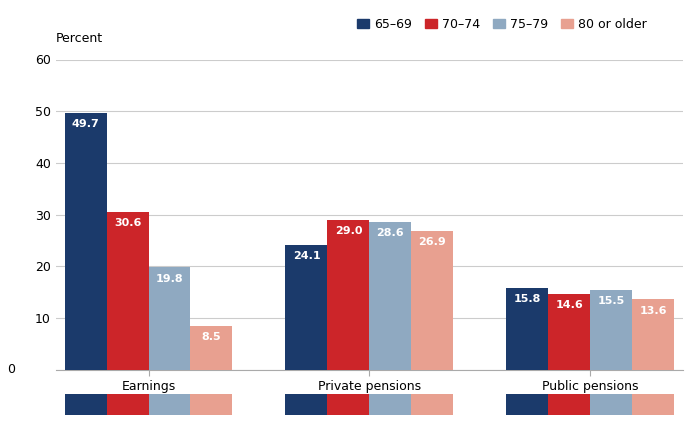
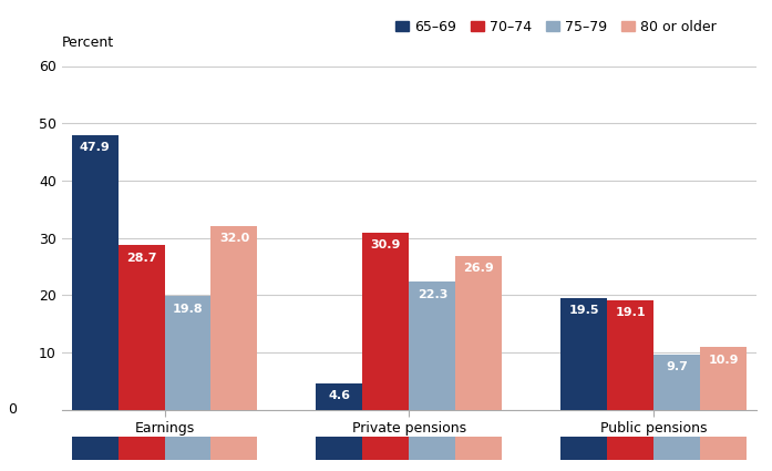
65–69/Earnings: 49.7 -> 47.9
70–74/Earnings: 30.6 -> 28.7
80 or older/Earnings: 8.5 -> 32.0
65–69/Private pensions: 24.1 -> 4.6
70–74/Private pensions: 29.0 -> 30.9
75–79/Private pensions: 28.6 -> 22.3
65–69/Public pensions: 15.8 -> 19.5
70–74/Public pensions: 14.6 -> 19.1
75–79/Public pensions: 15.5 -> 9.7
80 or older/Public pensions: 13.6 -> 10.9
